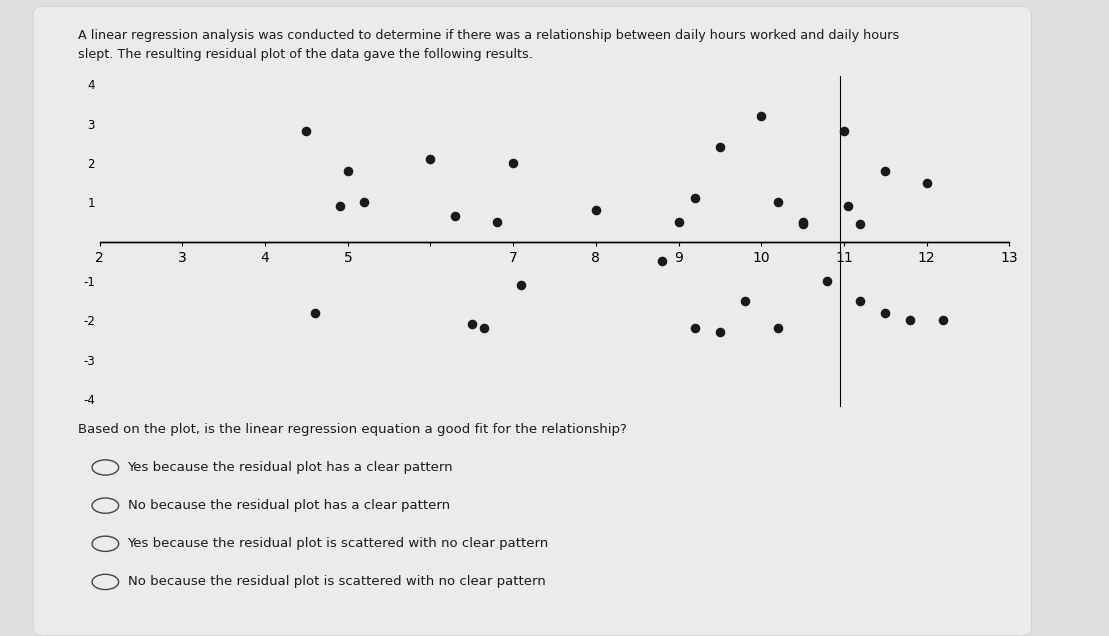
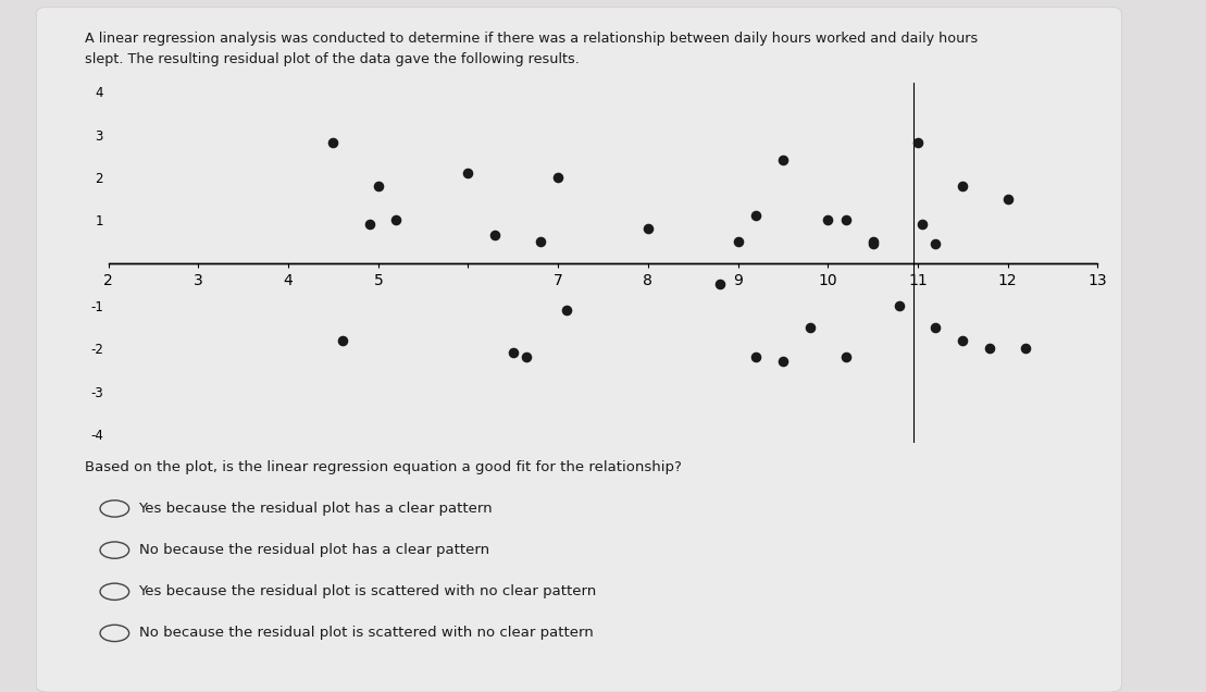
10: 3.20 -> 1.00
